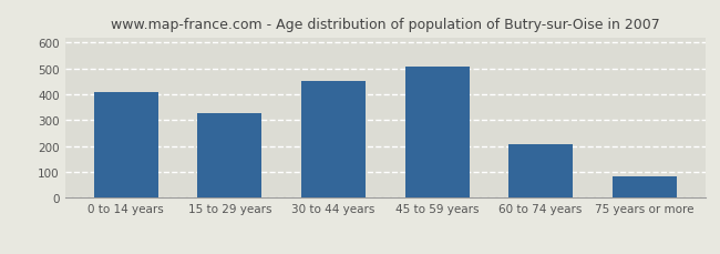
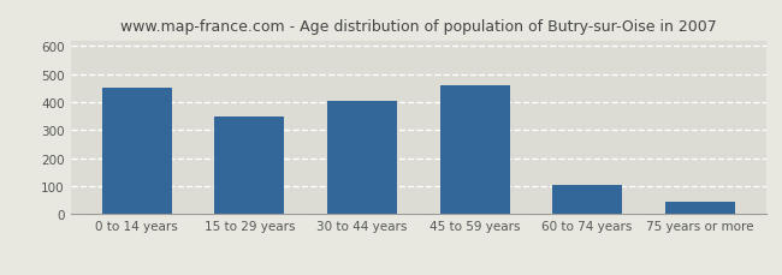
0 to 14 years: 407 -> 450
15 to 29 years: 327 -> 350
30 to 44 years: 453 -> 405
45 to 59 years: 507 -> 460
60 to 74 years: 207 -> 105
75 years or more: 82 -> 45
